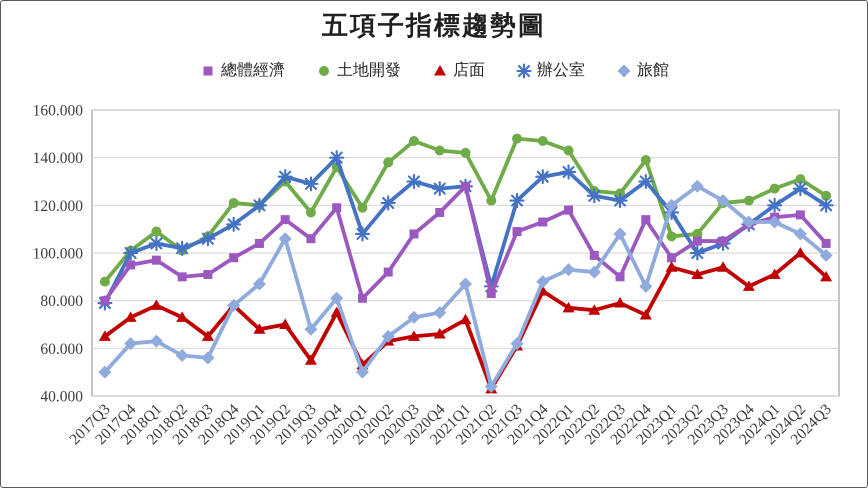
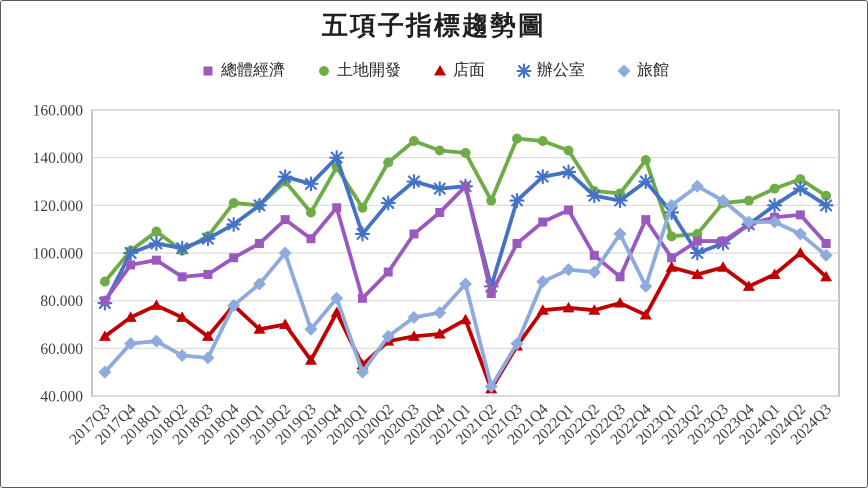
旅館/2019Q2: 106 -> 100
總體經濟/2021Q3: 109 -> 104
店面/2021Q4: 84 -> 76
